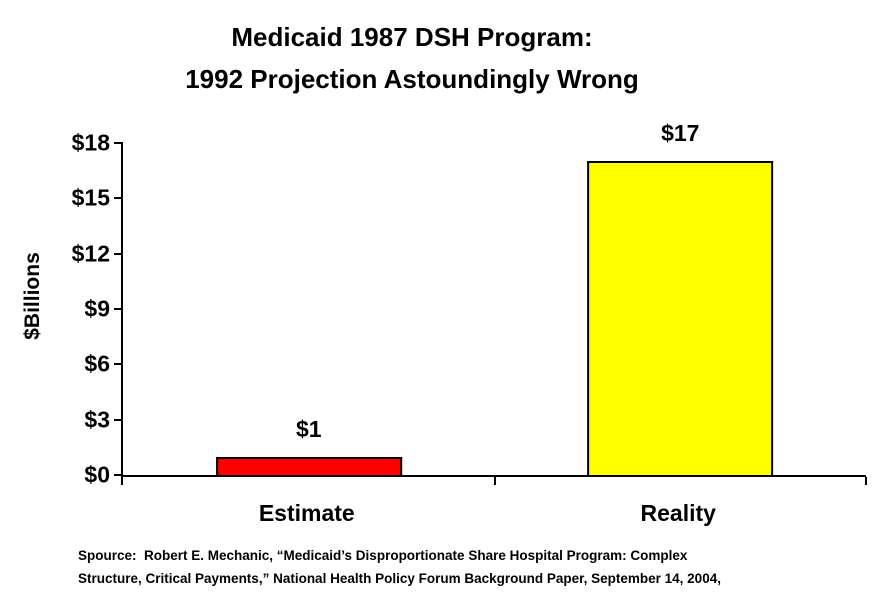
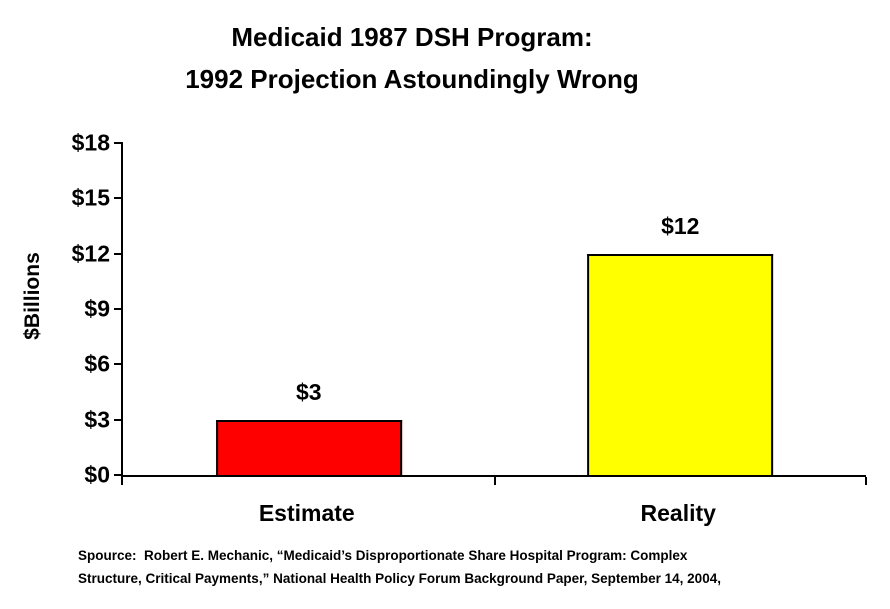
Estimate: $1 -> $3
Reality: $17 -> $12
